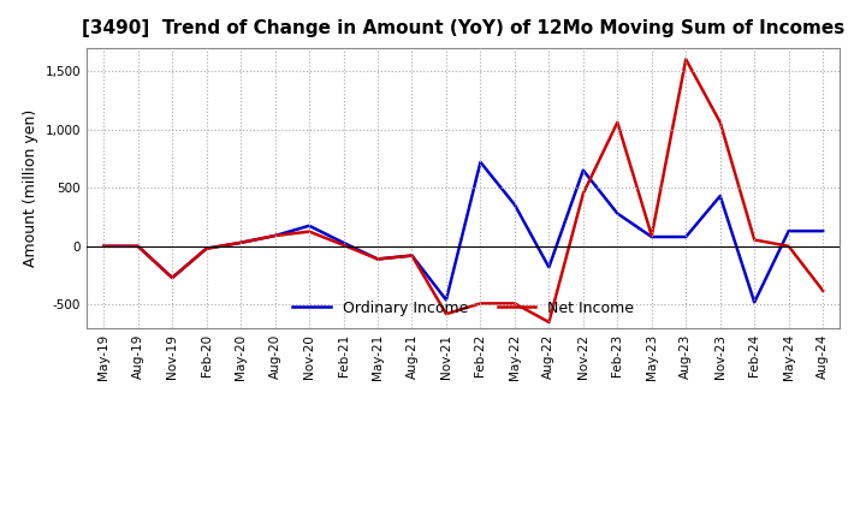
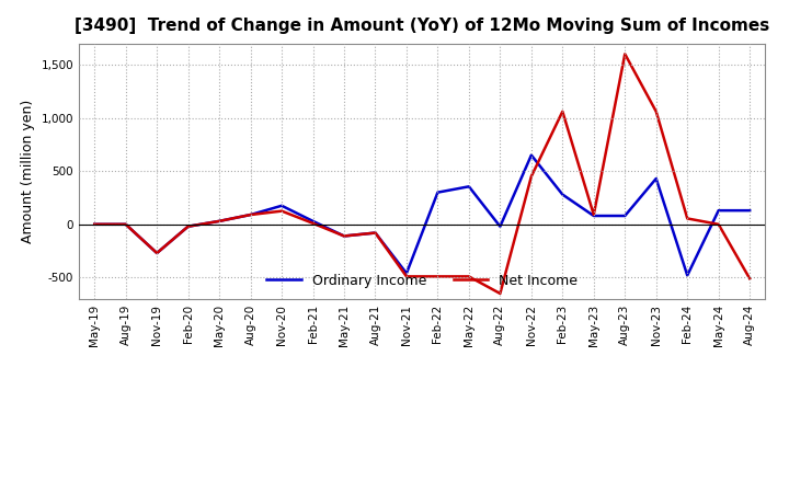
Net Income/Nov-21: -580 -> -490
Ordinary Income/Feb-22: 720 -> 300
Ordinary Income/Aug-22: -180 -> -20
Net Income/Aug-24: -380 -> -510
